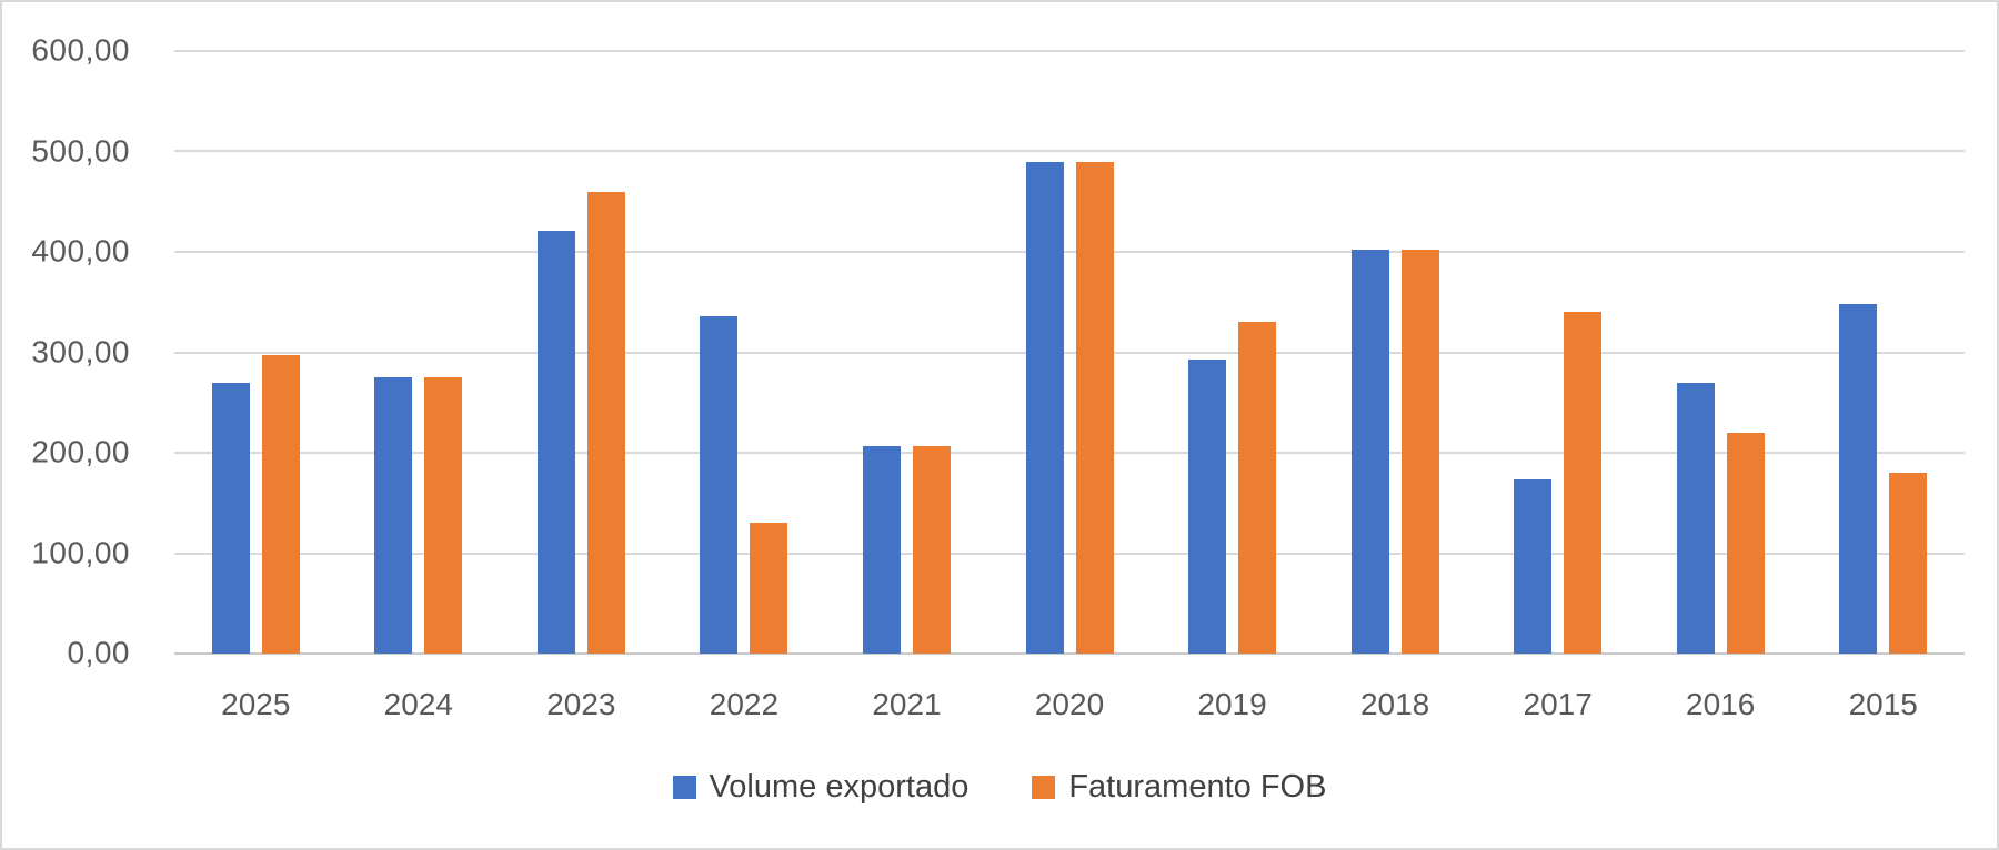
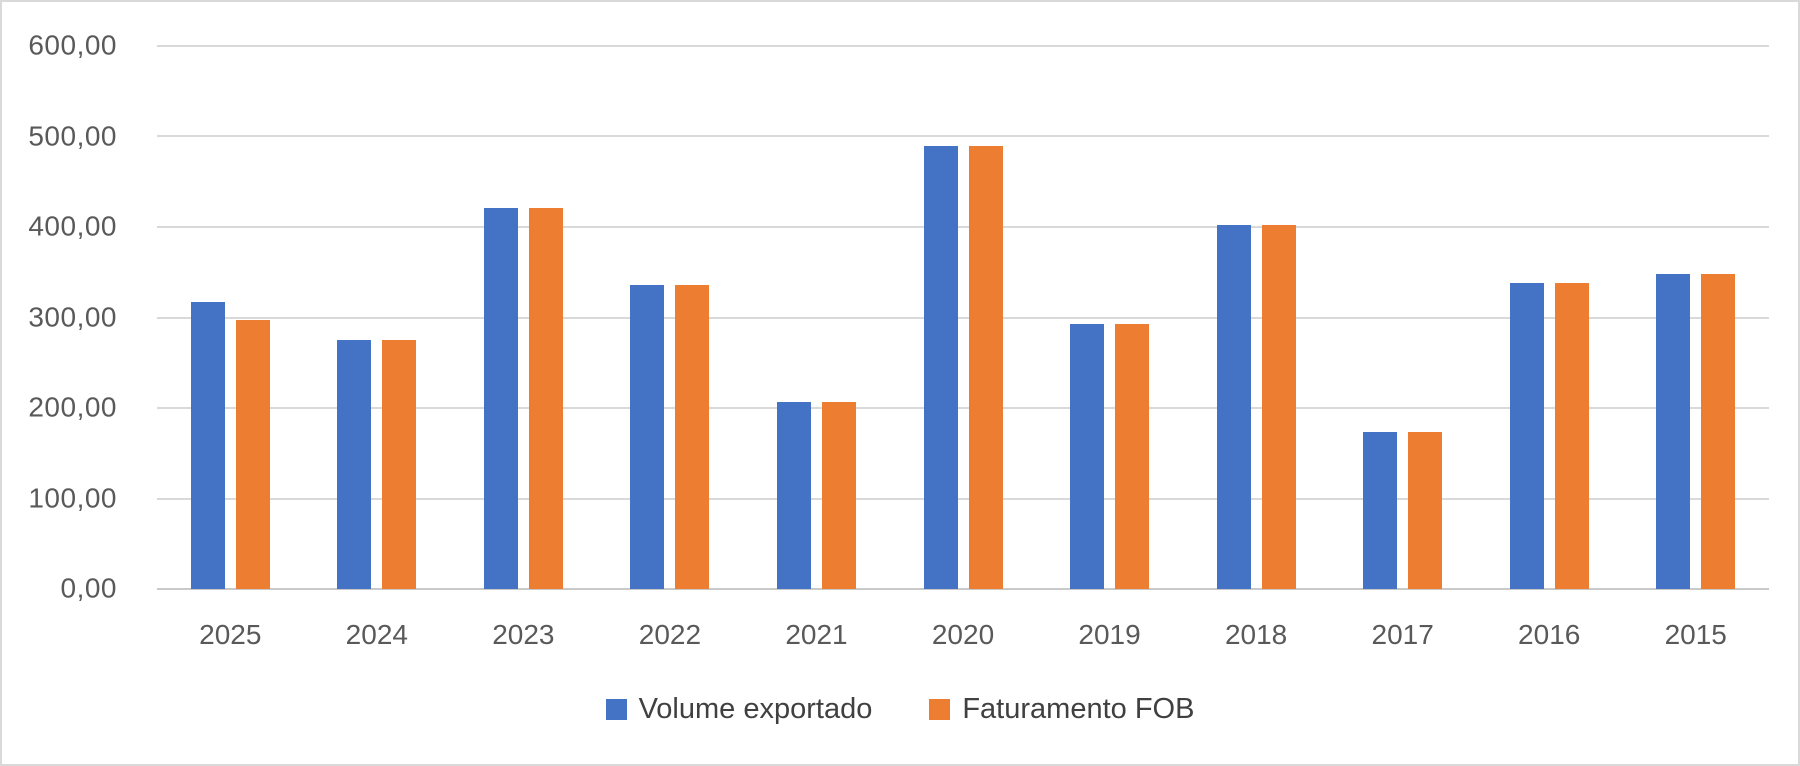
Volume exportado/2025: 270 -> 320
Faturamento FOB/2023: 460 -> 420
Faturamento FOB/2022: 130 -> 340
Faturamento FOB/2019: 330 -> 290
Faturamento FOB/2017: 340 -> 170
Volume exportado/2016: 270 -> 340
Faturamento FOB/2016: 220 -> 340
Faturamento FOB/2015: 180 -> 350
